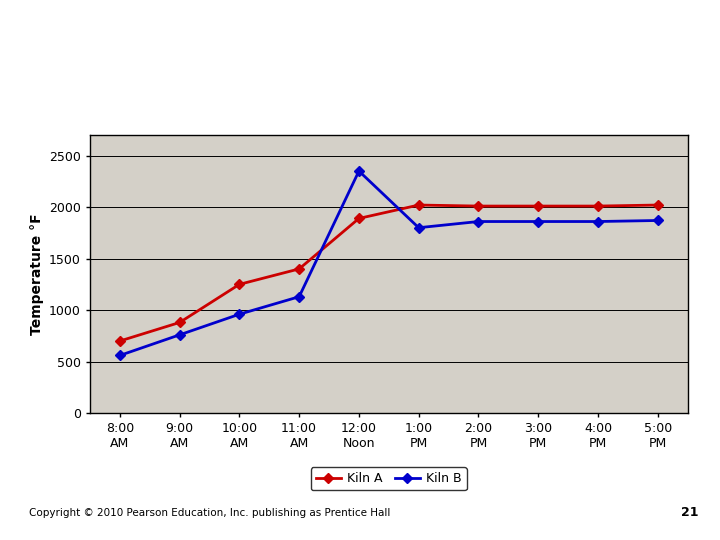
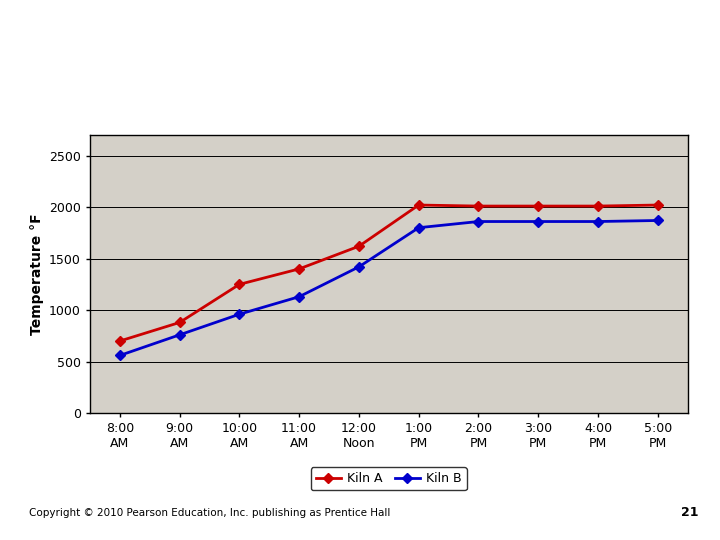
Kiln A/12:00 Noon: 1890 -> 1620
Kiln B/12:00 Noon: 2350 -> 1420
